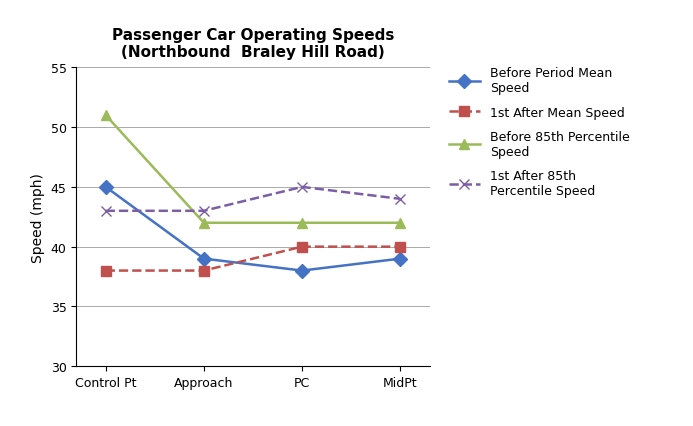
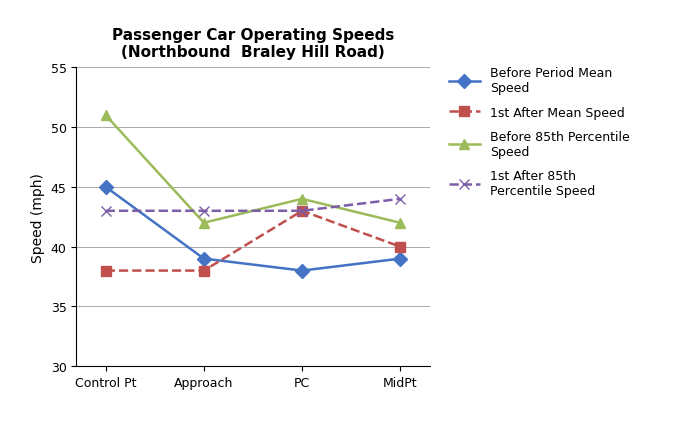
1st After Mean Speed/PC: 40 -> 43
Before 85th Percentile Speed/PC: 42 -> 44
1st After 85th Percentile Speed/PC: 45 -> 43
